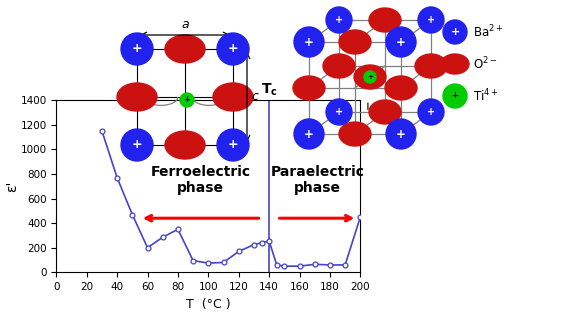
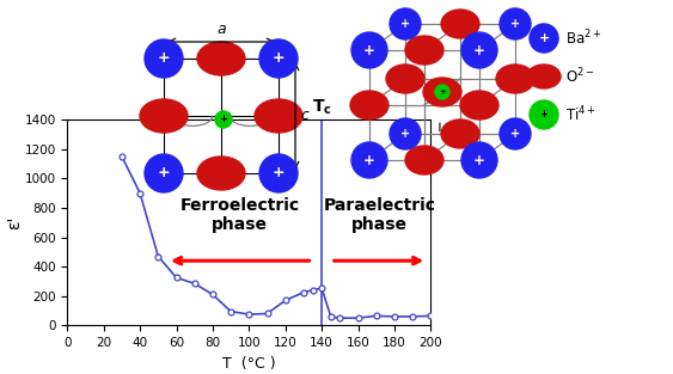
40: 770 -> 900
60: 200 -> 320
80: 350 -> 210
200: 450 -> 60
